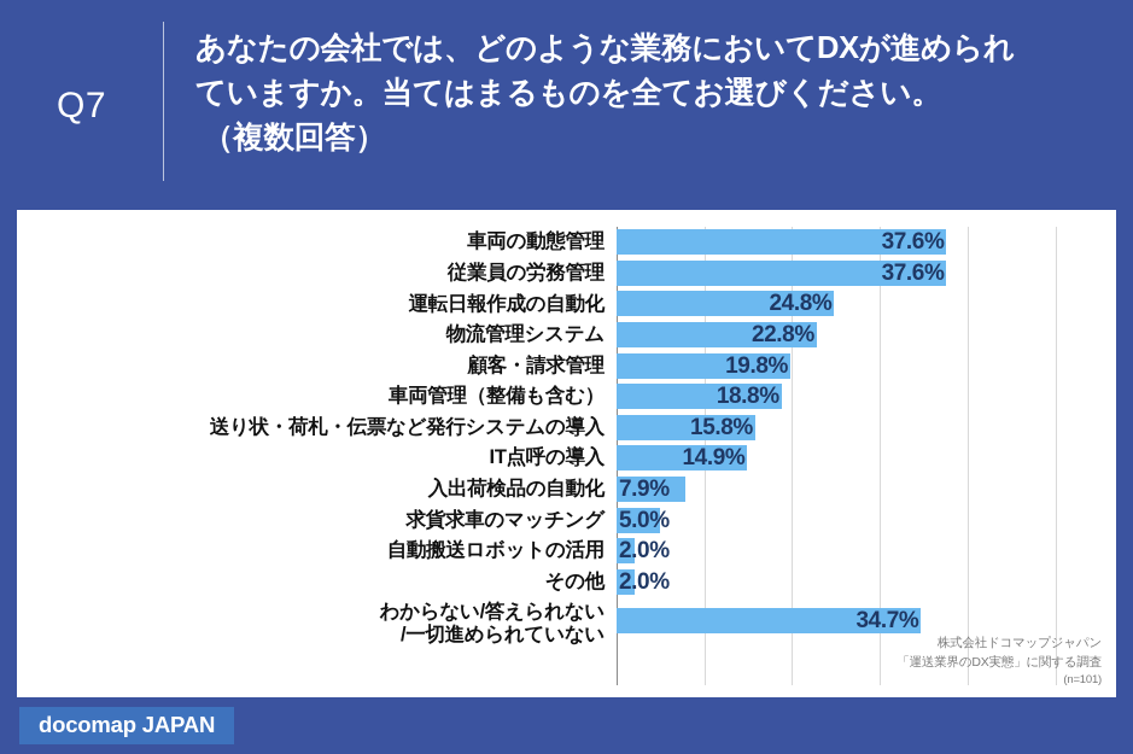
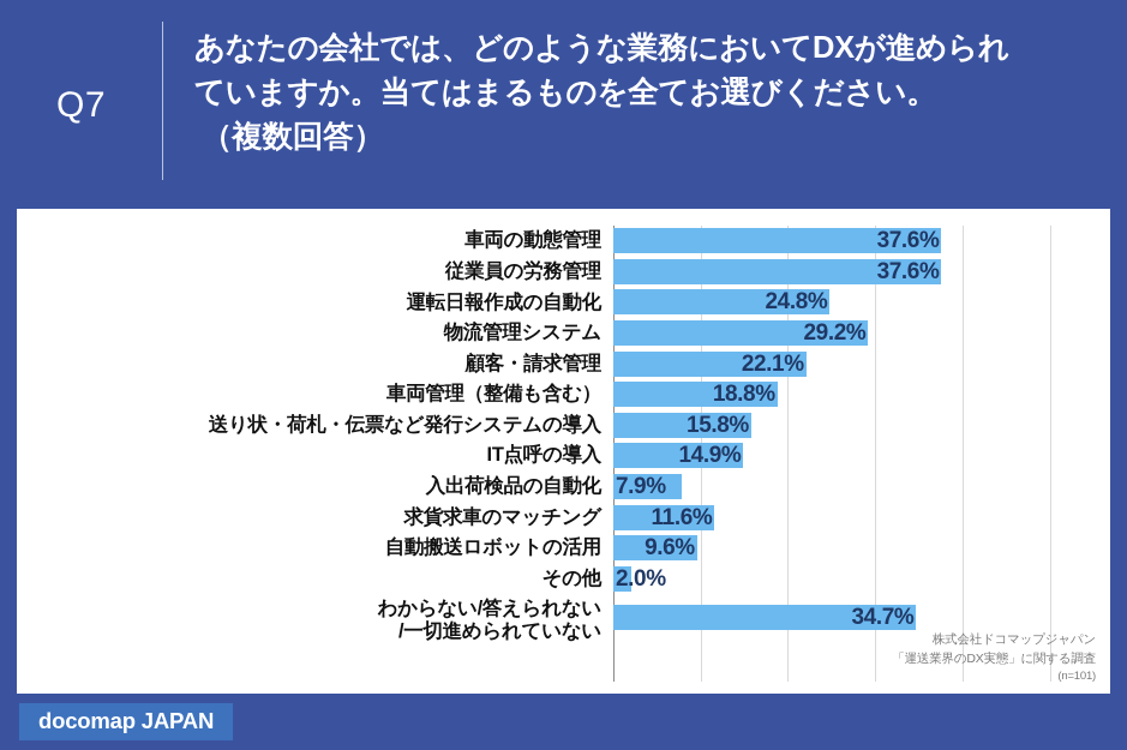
物流管理システム: 22.8% -> 29.2%
顧客・請求管理: 19.8% -> 22.1%
求貨求車のマッチング: 5.0% -> 11.6%
自動搬送ロボットの活用: 2.0% -> 9.6%
